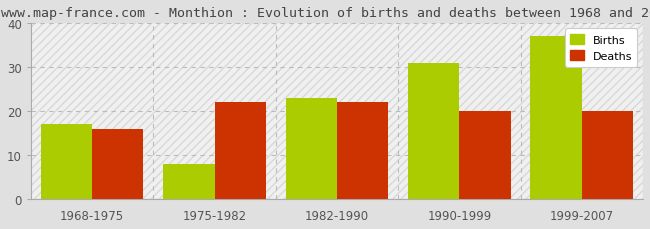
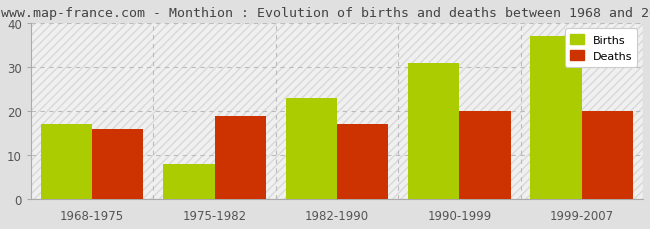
Deaths/1975-1982: 22 -> 19
Deaths/1982-1990: 22 -> 17
